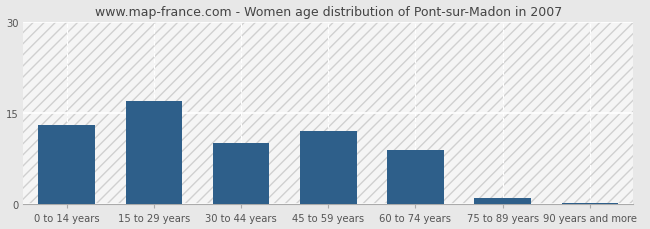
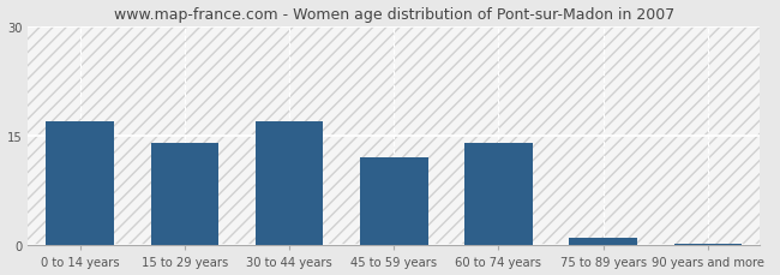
0 to 14 years: 13.0 -> 17.0
15 to 29 years: 17.0 -> 14.0
30 to 44 years: 10.0 -> 17.0
60 to 74 years: 9.0 -> 14.0
